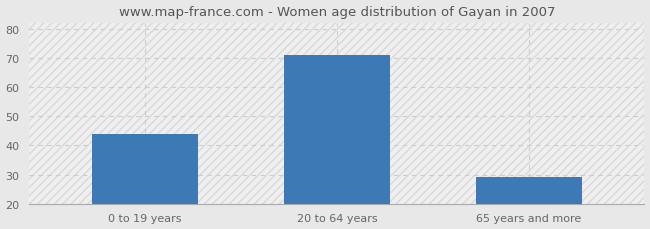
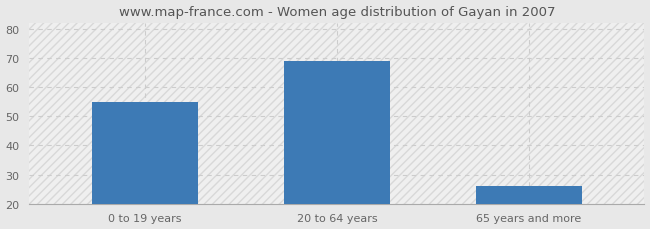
0 to 19 years: 44 -> 55
20 to 64 years: 71 -> 69
65 years and more: 29 -> 26
